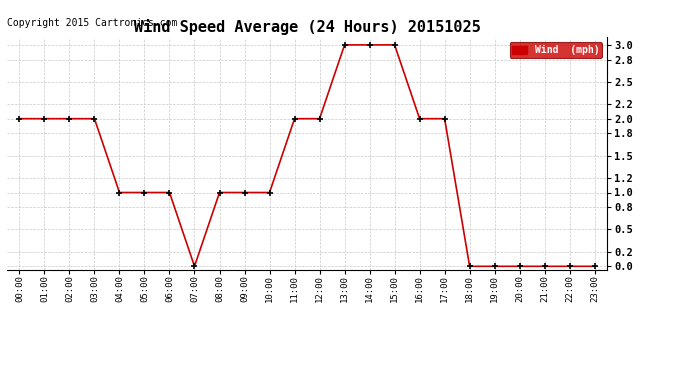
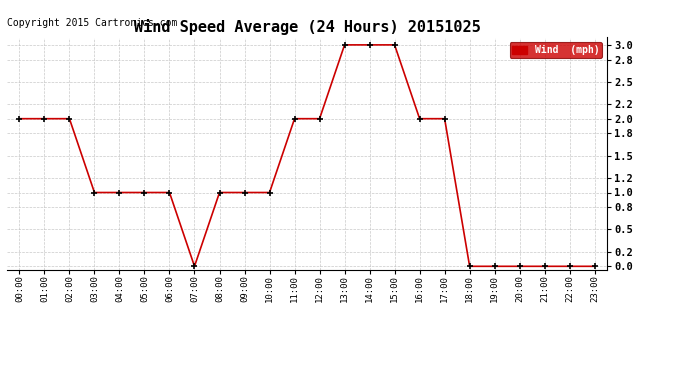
03:00: 2 -> 1
